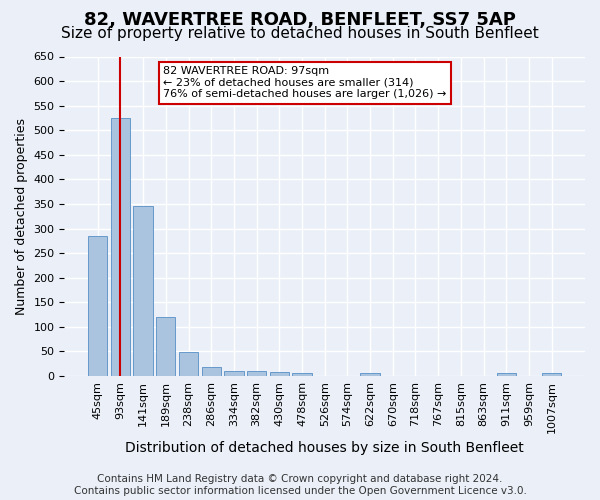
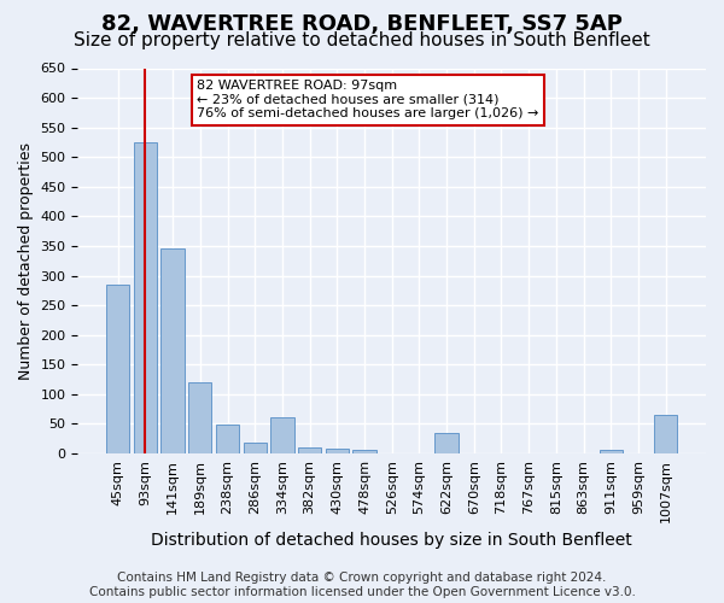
334sqm: 10 -> 60
622sqm: 5 -> 35
1007sqm: 5 -> 65
